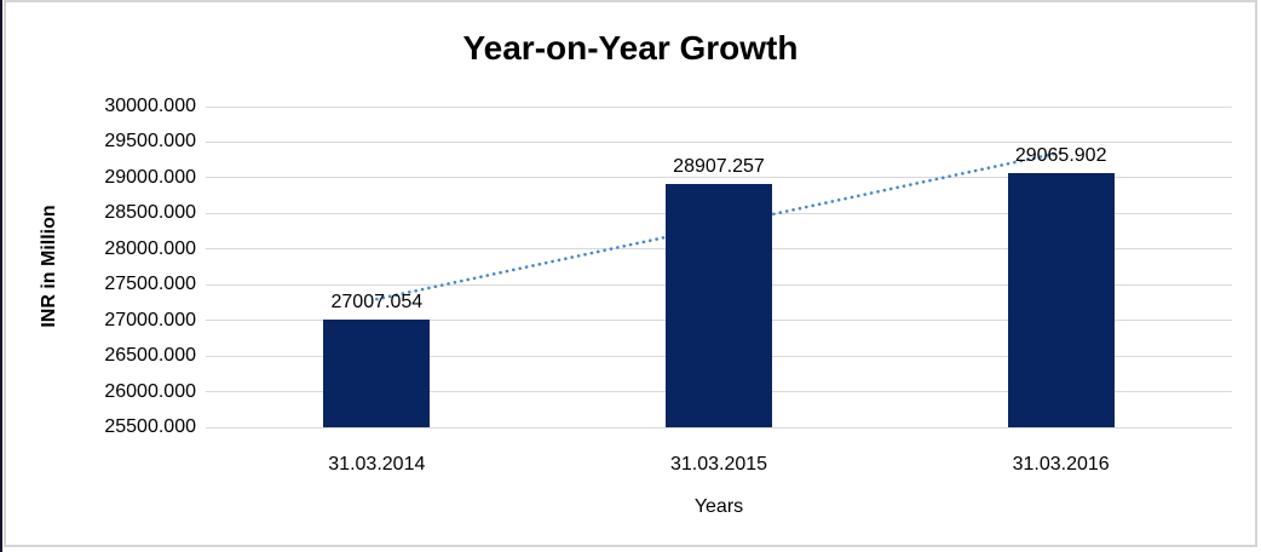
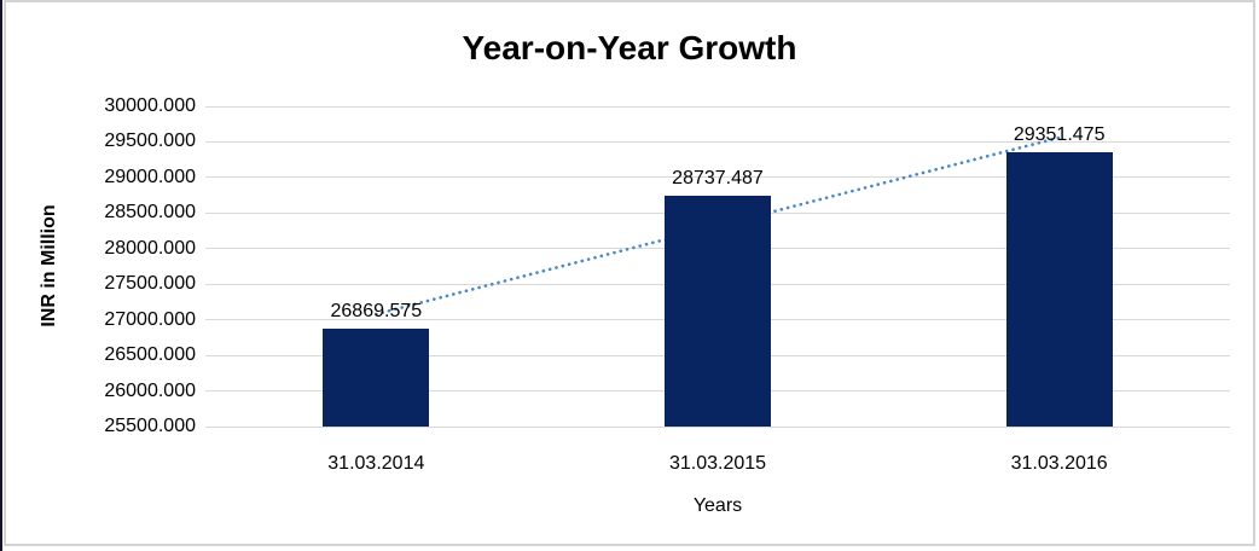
31.03.2014: 27007.054 -> 26869.575
31.03.2015: 28907.257 -> 28737.487
31.03.2016: 29065.902 -> 29351.475
